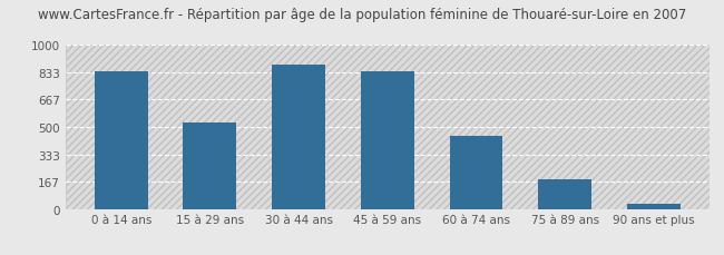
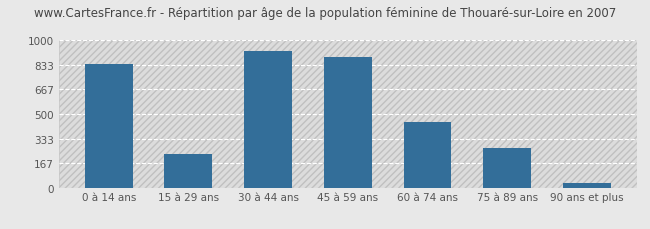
15 à 29 ans: 530 -> 230
30 à 44 ans: 880 -> 930
45 à 59 ans: 840 -> 890
75 à 89 ans: 180 -> 270
